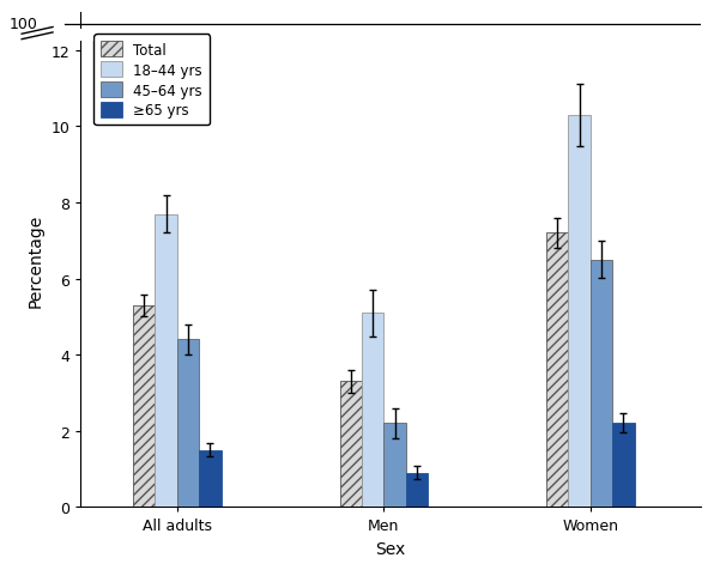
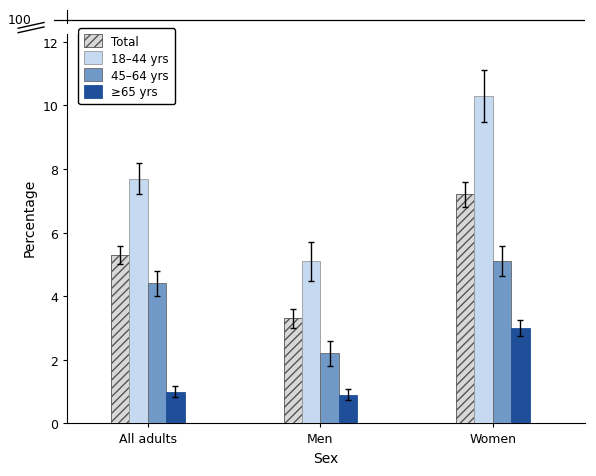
≥65 yrs/All adults: 1.5 -> 1.0
45–64 yrs/Women: 6.5 -> 5.1
≥65 yrs/Women: 2.2 -> 3.0
